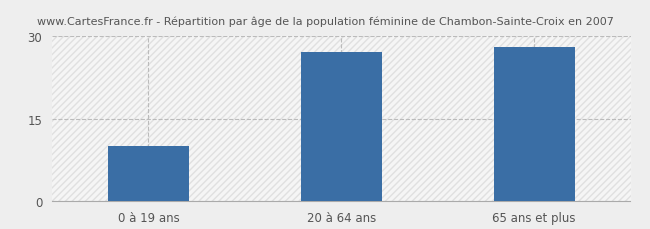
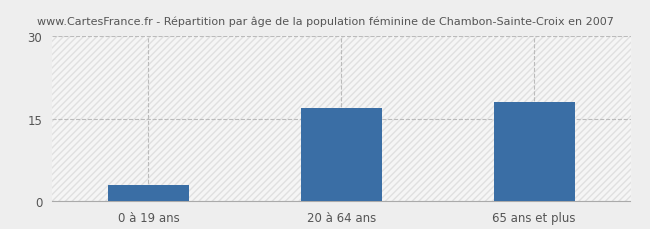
0 à 19 ans: 10 -> 3
20 à 64 ans: 27 -> 17
65 ans et plus: 28 -> 18
